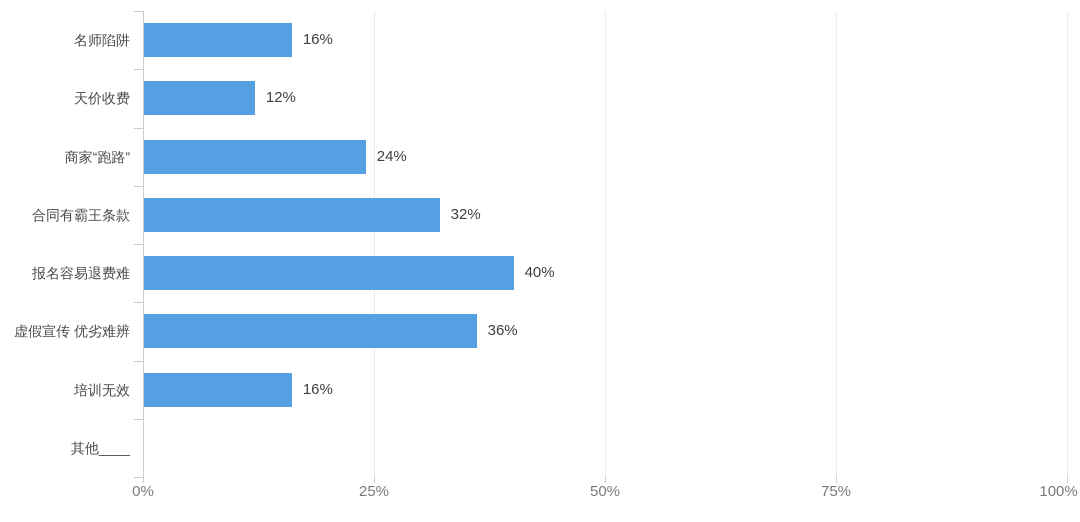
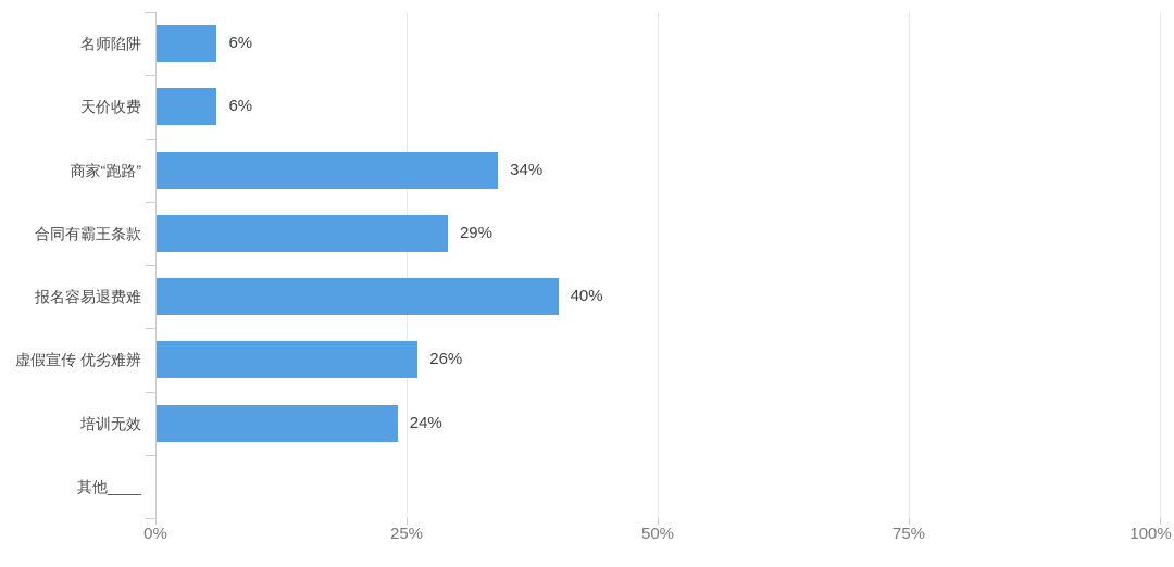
名师陷阱: 16% -> 6%
天价收费: 12% -> 6%
商家“跑路”: 24% -> 34%
合同有霸王条款: 32% -> 29%
虚假宣传 优劣难辨: 36% -> 26%
培训无效: 16% -> 24%
